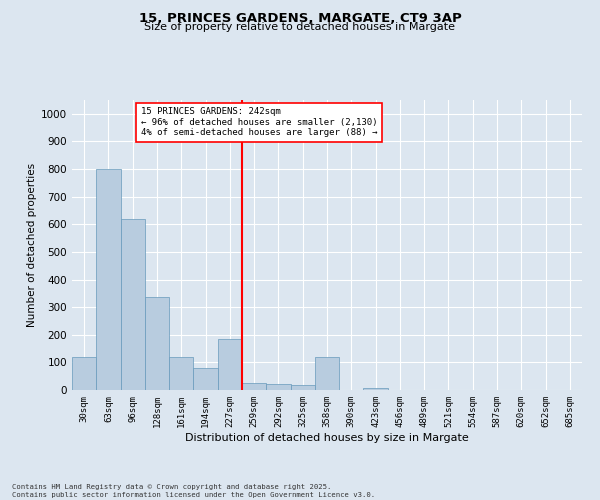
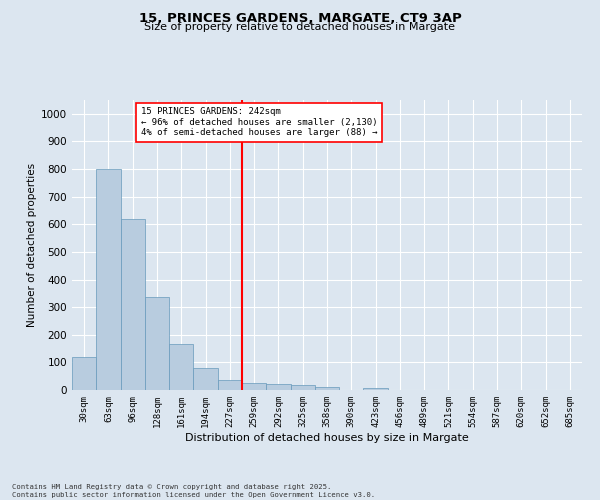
161sqm: 120 -> 165
227sqm: 185 -> 38
358sqm: 120 -> 12
